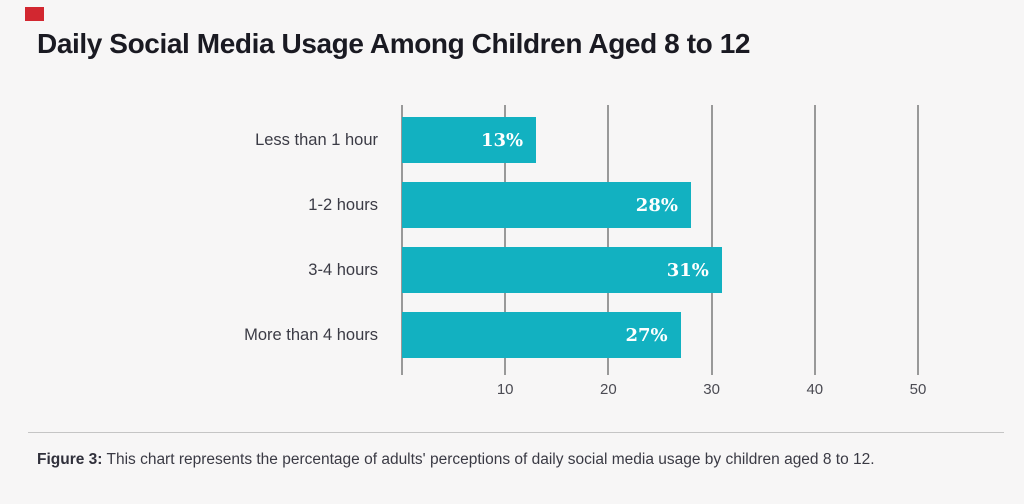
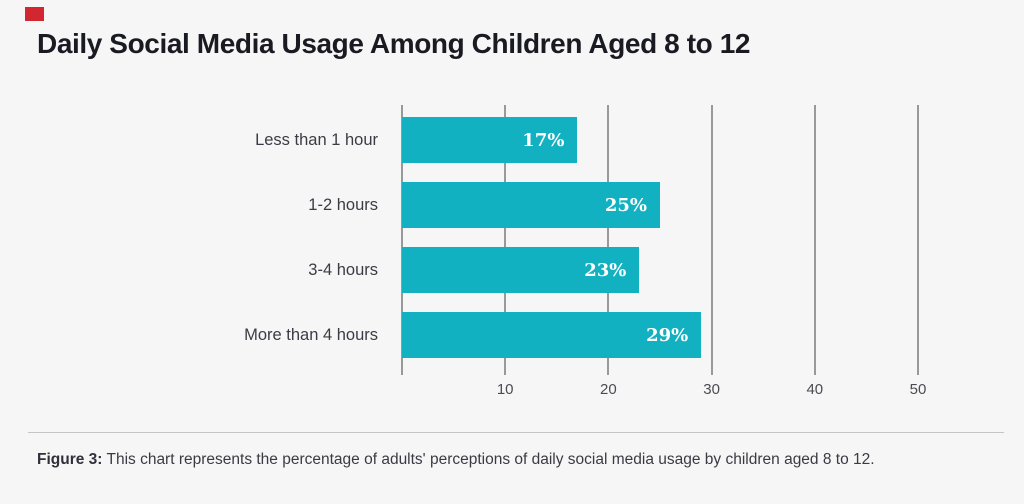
Less than 1 hour: 13% -> 17%
1-2 hours: 28% -> 25%
3-4 hours: 31% -> 23%
More than 4 hours: 27% -> 29%
